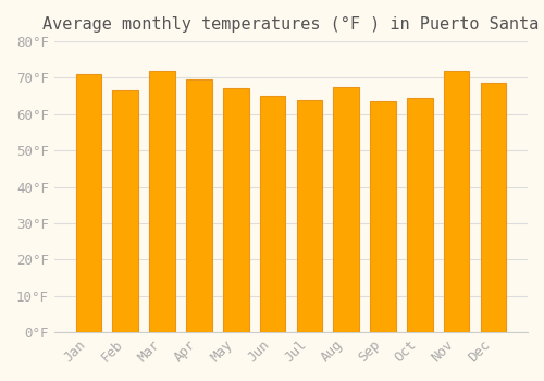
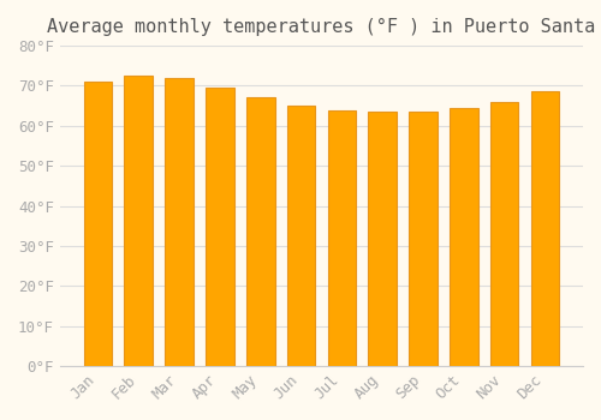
Feb: 66.5°F -> 72.5°F
Aug: 67.5°F -> 63.5°F
Nov: 72.0°F -> 66.0°F
